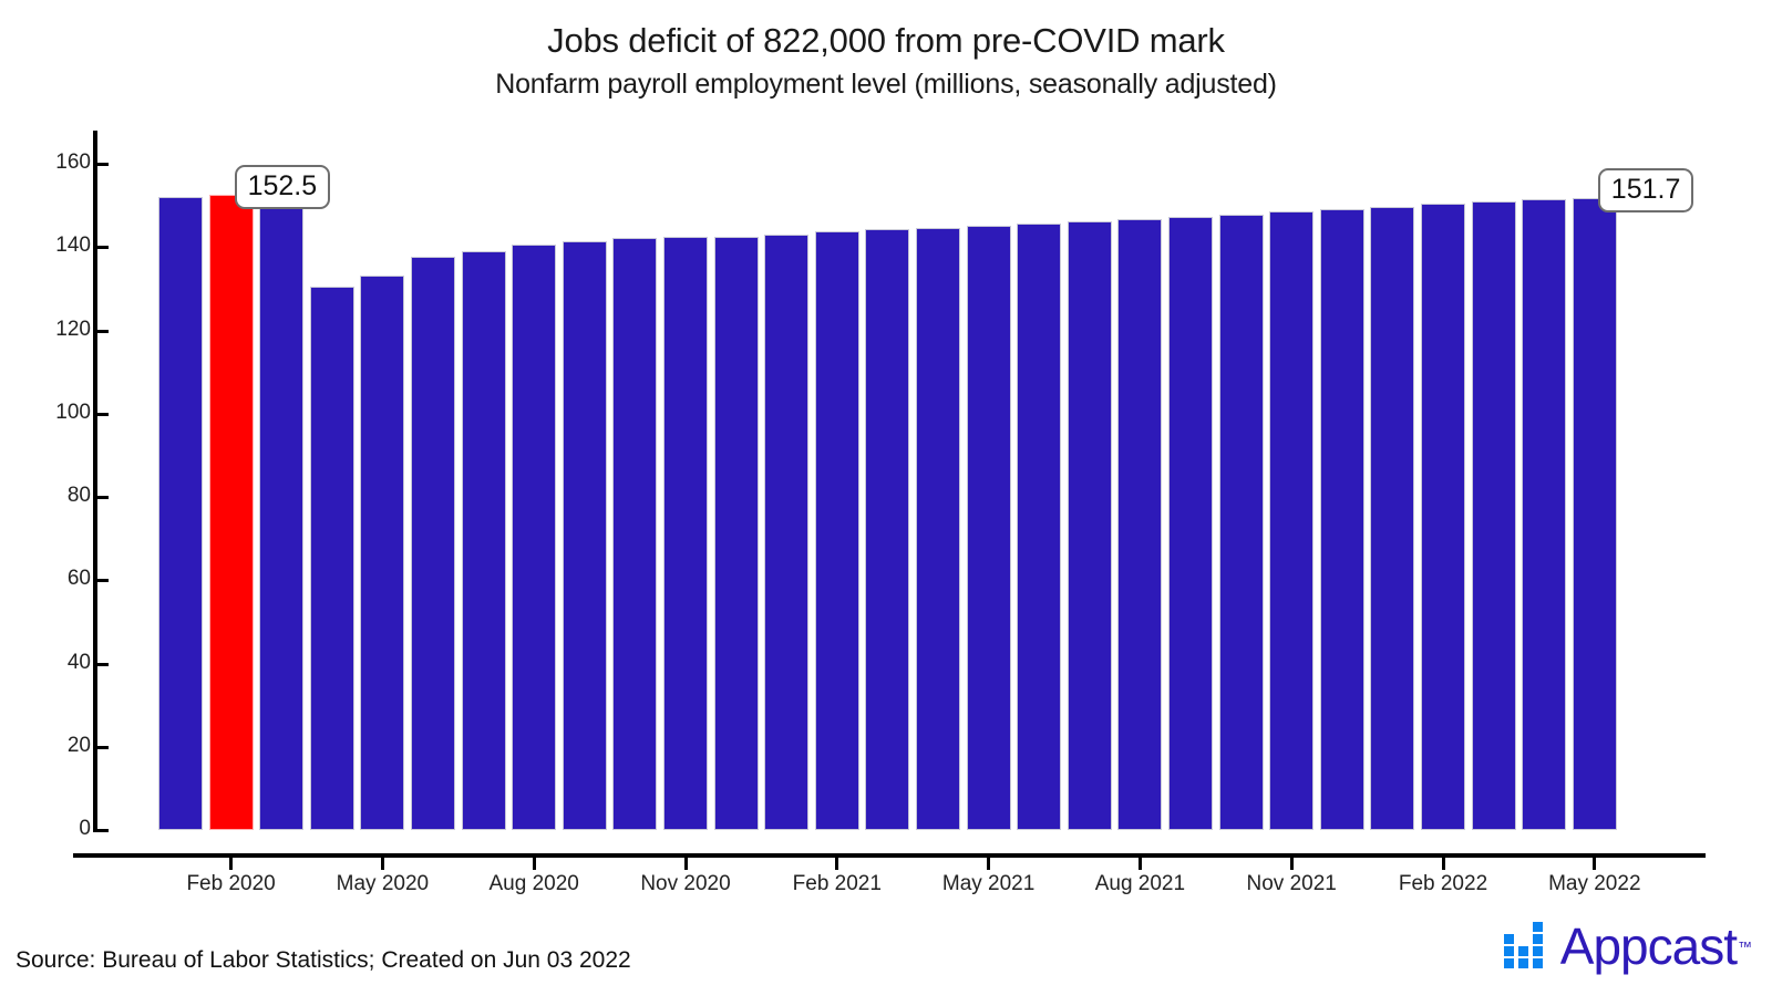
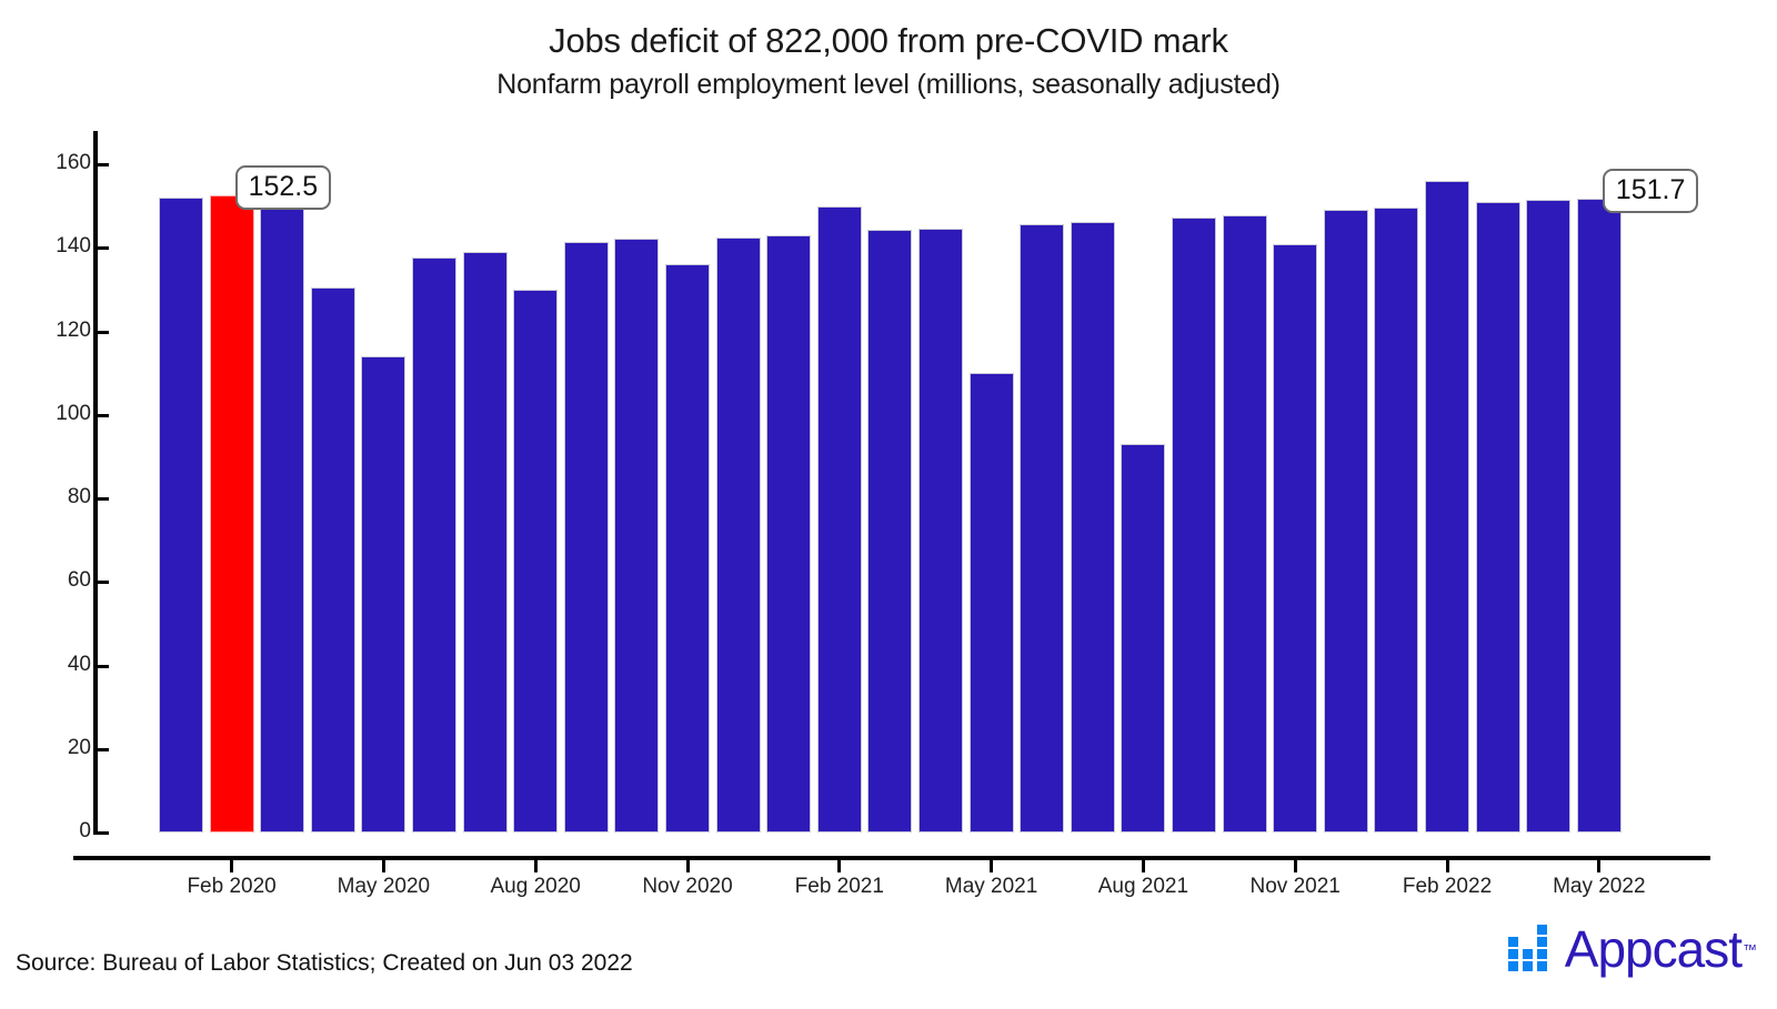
May 2020: 133 -> 114
Aug 2020: 141 -> 130
Nov 2020: 142 -> 136
Feb 2021: 144 -> 150
May 2021: 145 -> 110
Aug 2021: 147 -> 93
Nov 2021: 148 -> 141
Feb 2022: 150 -> 156
